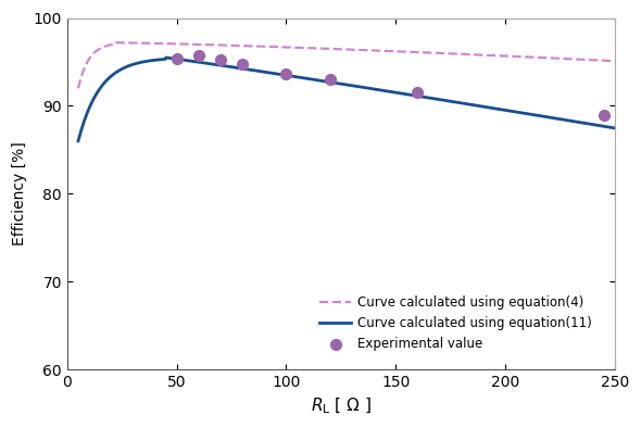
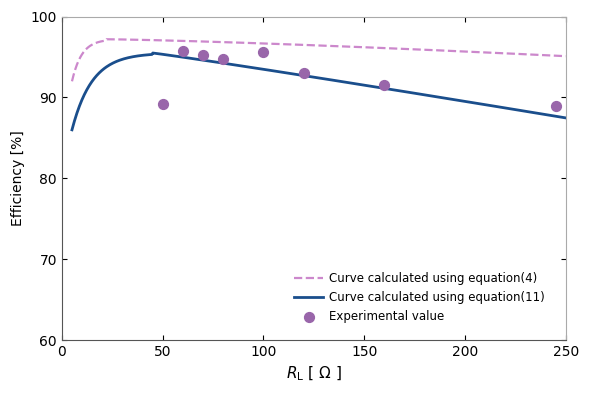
Experimental value/50: 95.4 -> 89.2
Experimental value/100: 93.7 -> 95.6
